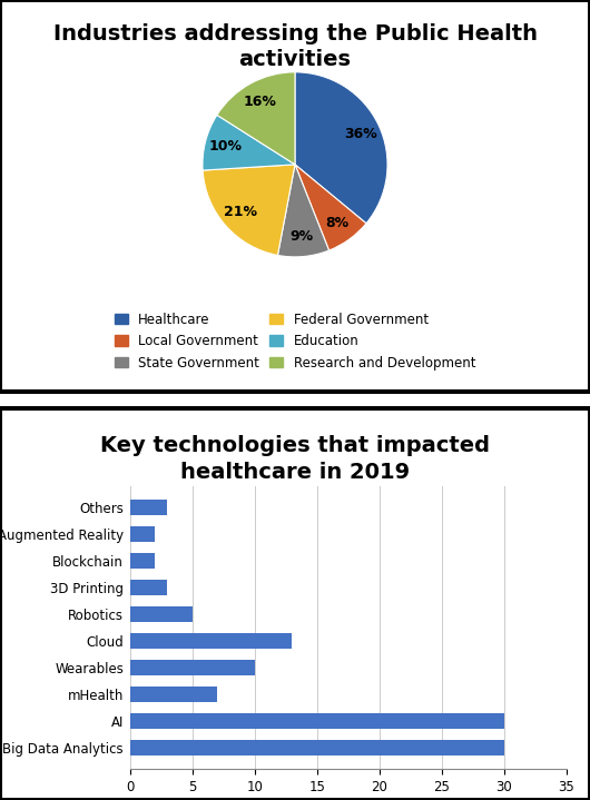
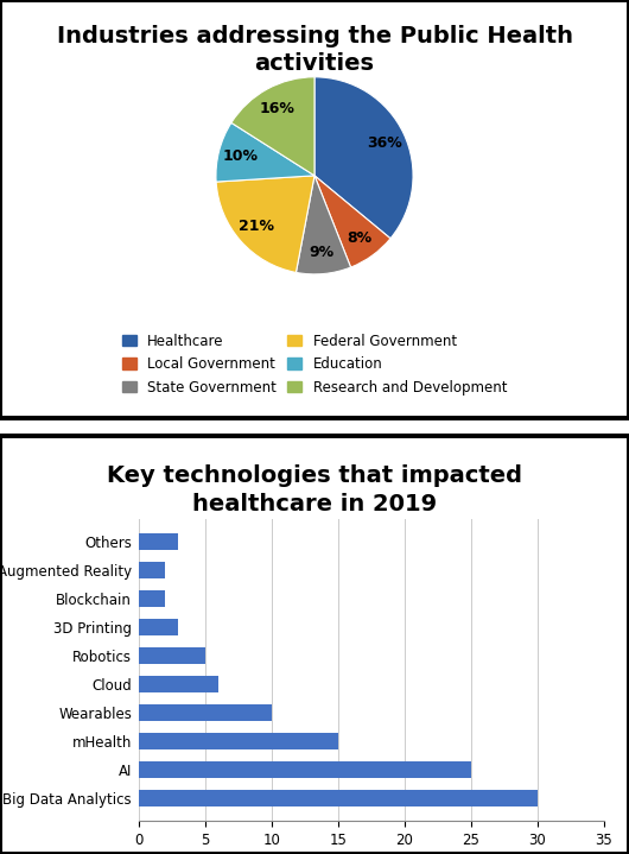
Cloud: 13 -> 6
mHealth: 7 -> 15
AI: 30 -> 25
